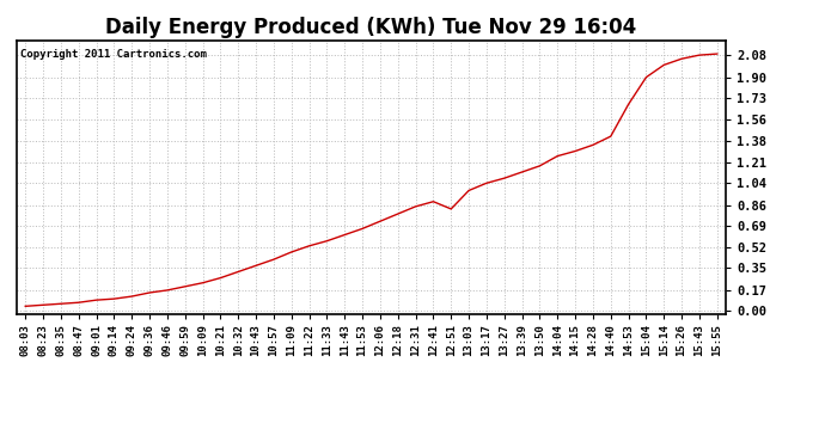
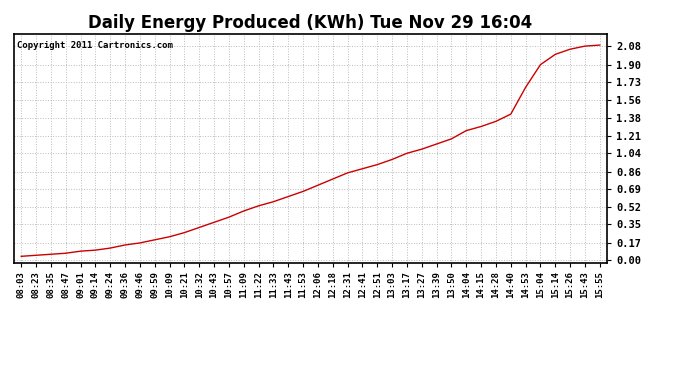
12:51: 0.83 -> 0.93
